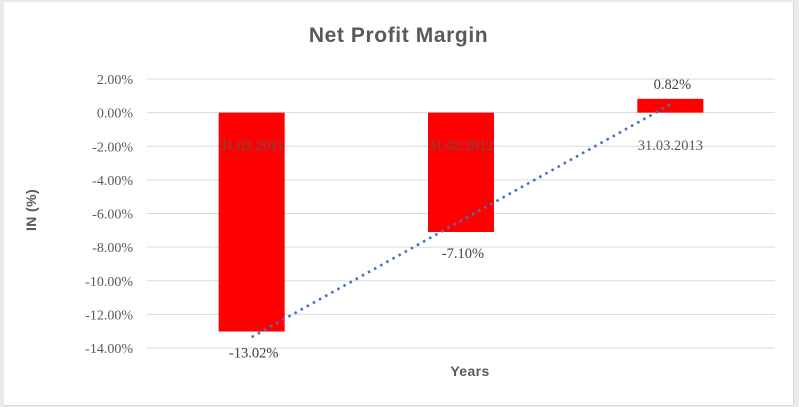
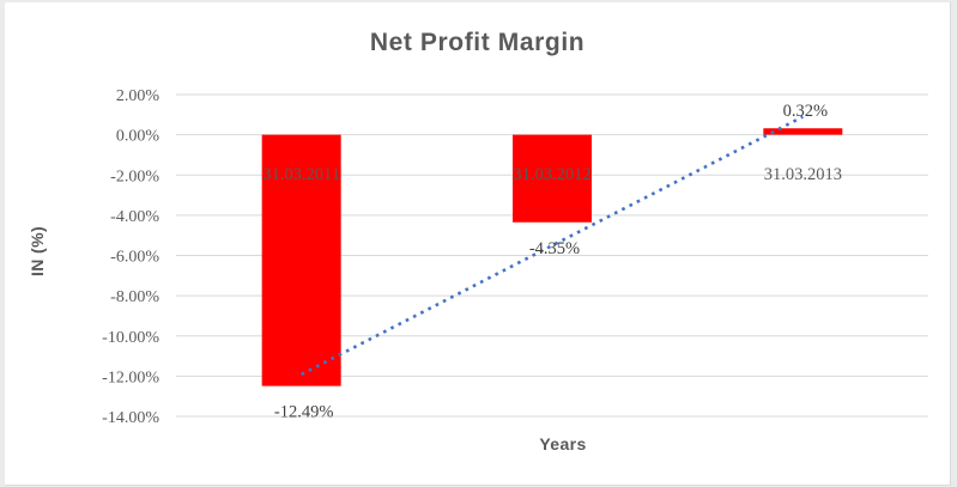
31.03.2011: -13.02% -> -12.49%
31.03.2012: -7.10% -> -4.35%
31.03.2013: 0.82% -> 0.32%
